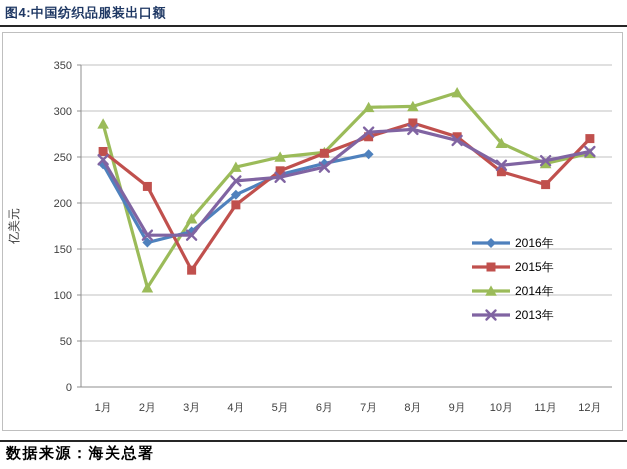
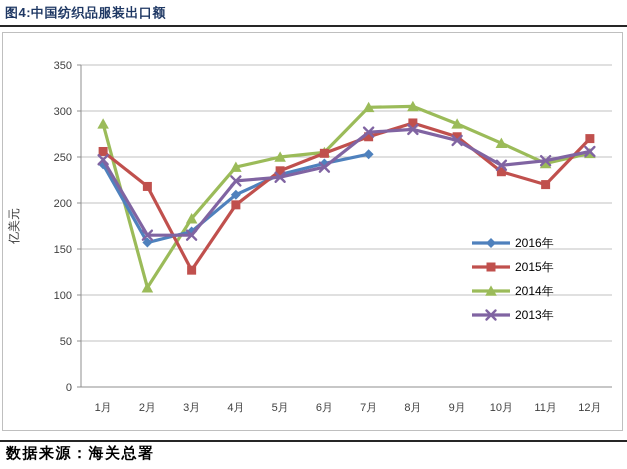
2014年/9月: 320 -> 290
